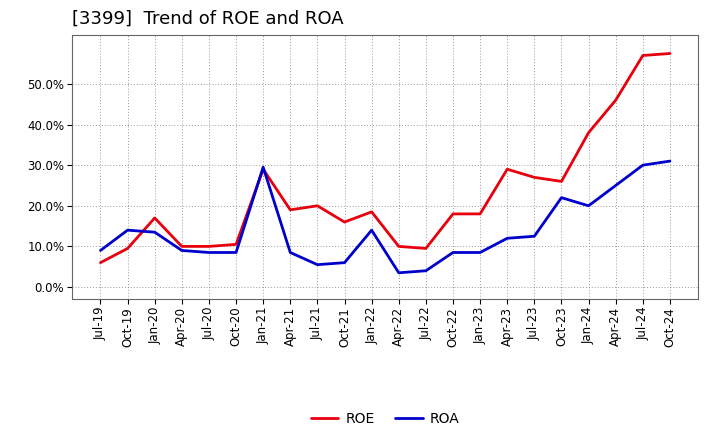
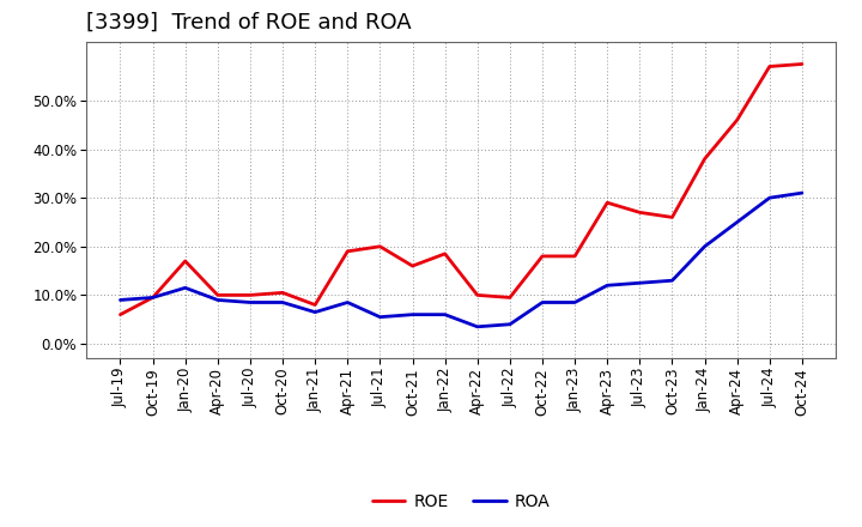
ROA/Oct-19: 14.0% -> 9.5%
ROA/Jan-20: 13.5% -> 11.5%
ROE/Jan-21: 29.0% -> 8.0%
ROA/Jan-21: 29.5% -> 6.5%
ROA/Jan-22: 14.0% -> 6.0%
ROA/Oct-23: 22.0% -> 13.0%
